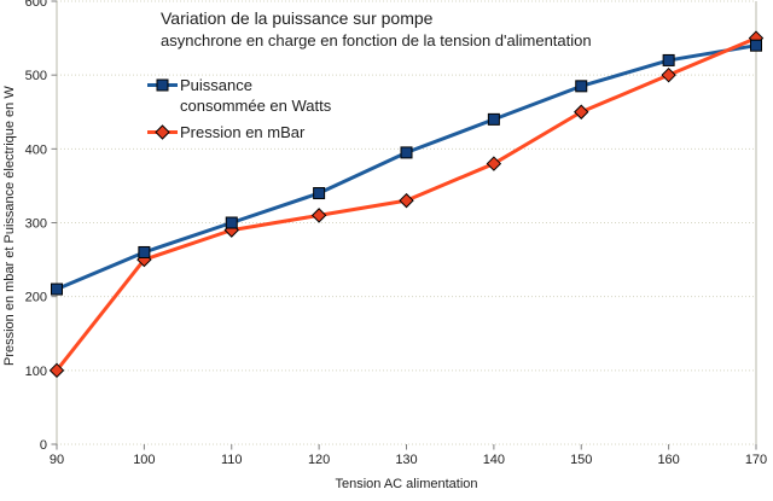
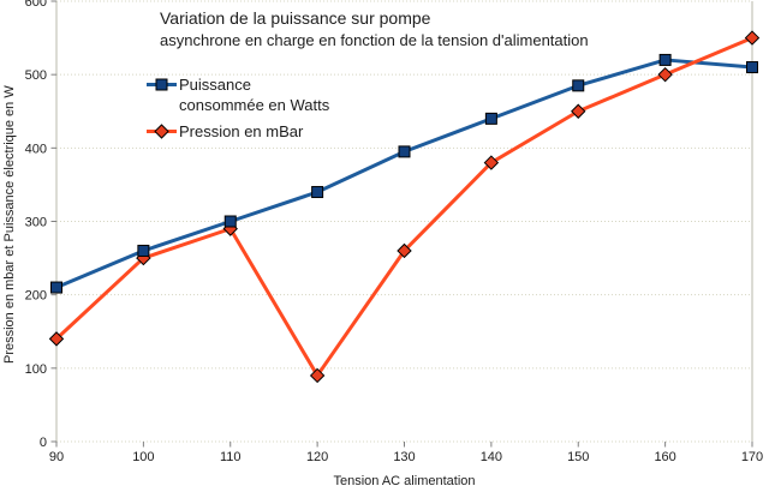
Pression en mBar/90: 100 -> 140
Pression en mBar/120: 310 -> 90
Pression en mBar/130: 330 -> 260
Puissance consommée en Watts/170: 540 -> 510
